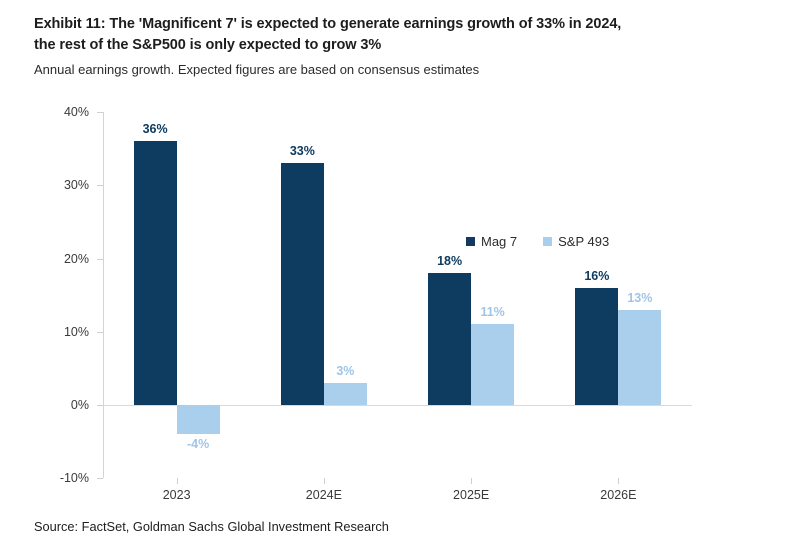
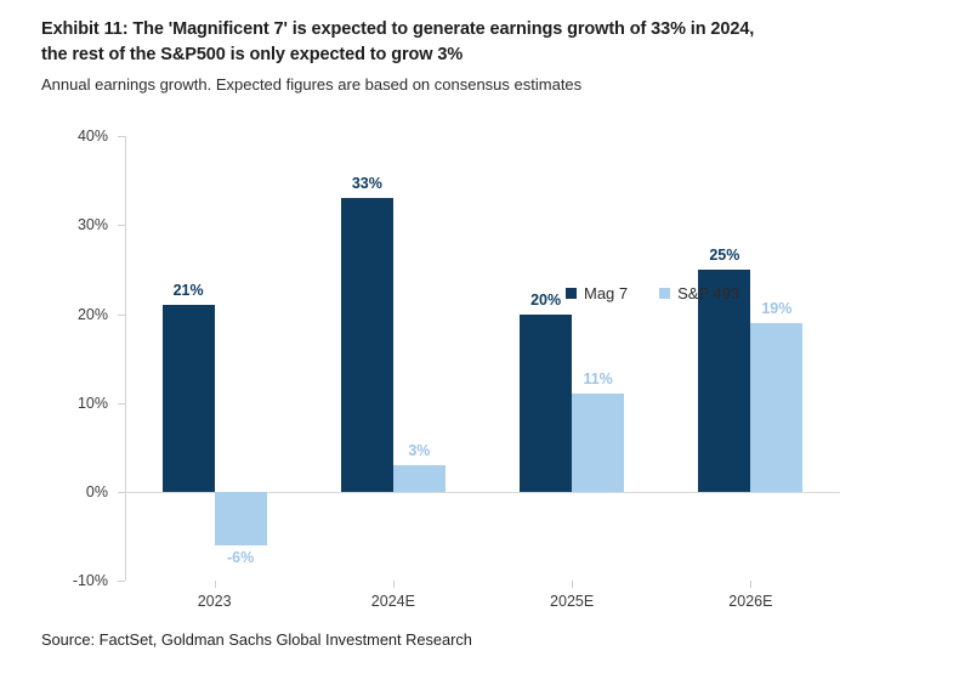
Mag 7/2023: 36% -> 21%
S&P 493/2023: -4% -> -6%
Mag 7/2025E: 18% -> 20%
Mag 7/2026E: 16% -> 25%
S&P 493/2026E: 13% -> 19%
